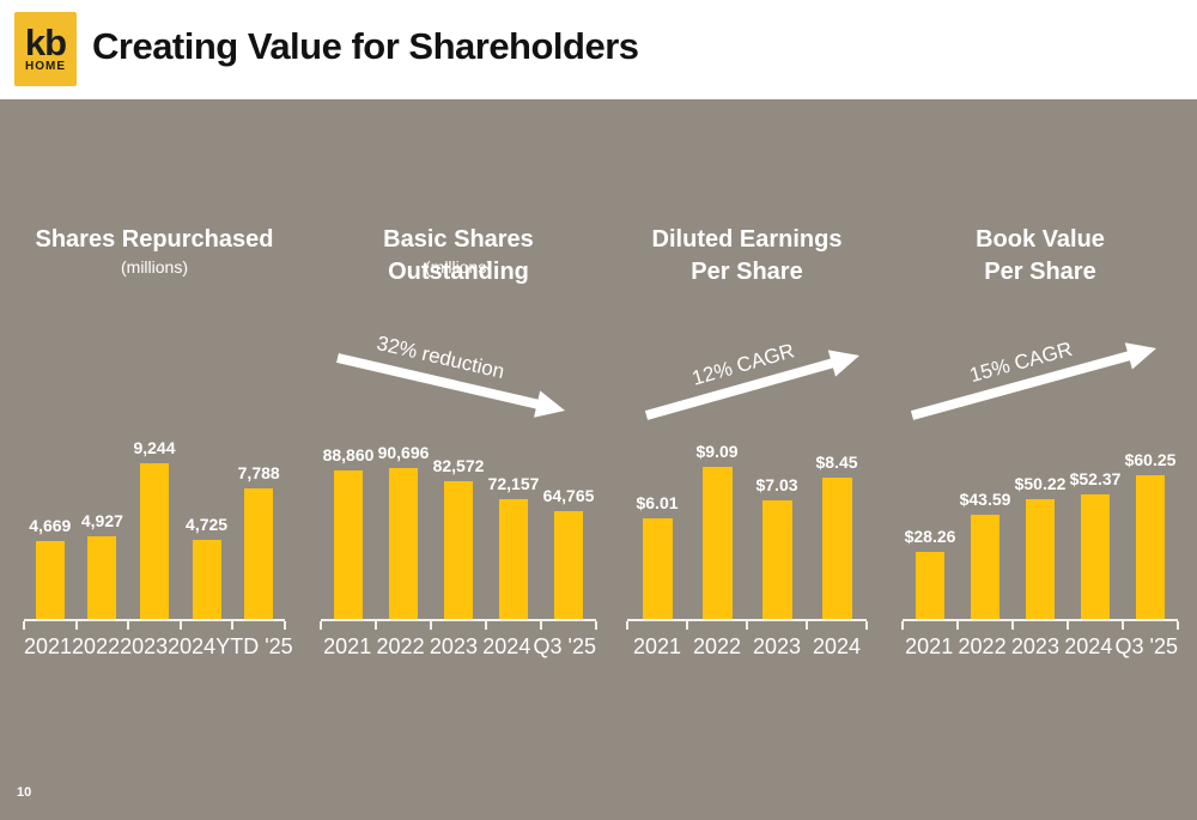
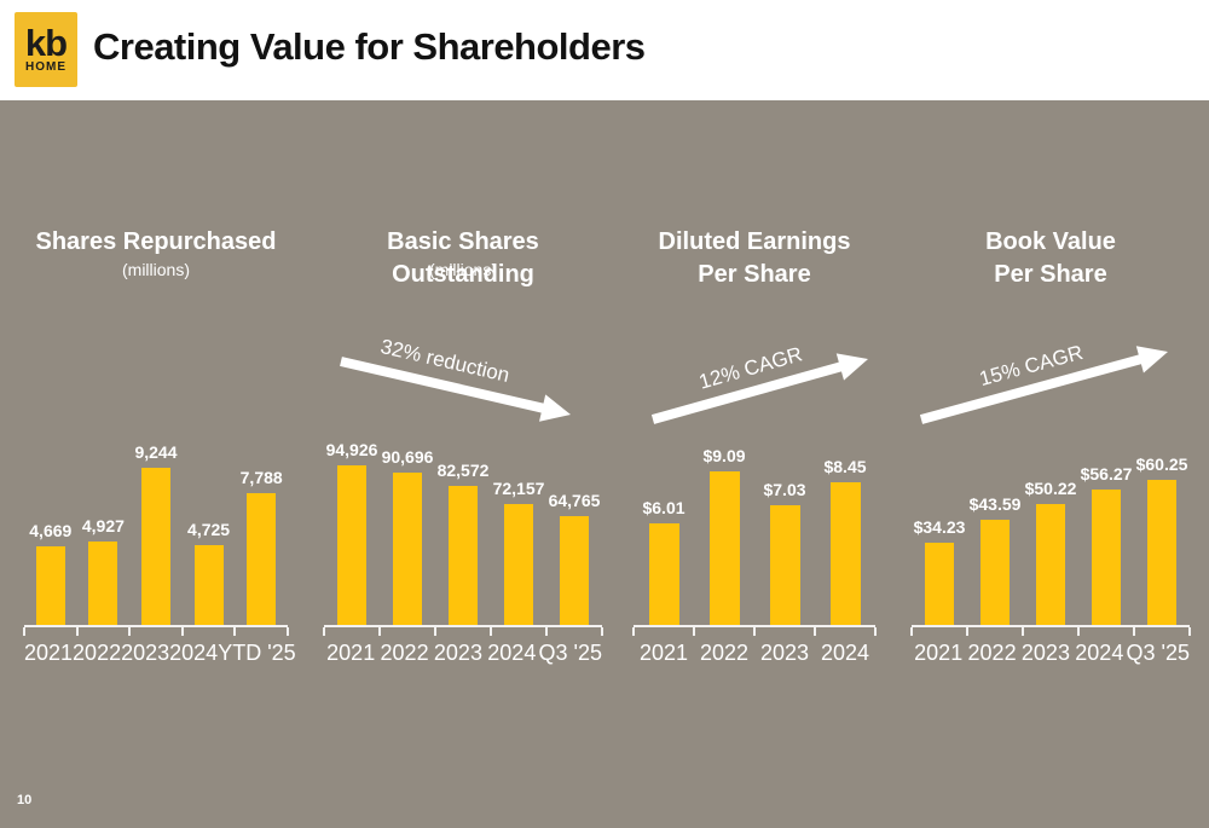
Basic Shares Outstanding/2021: 88,860 -> 94,926
Book Value Per Share/2021: $28.26 -> $34.23
Book Value Per Share/2024: $52.37 -> $56.27
